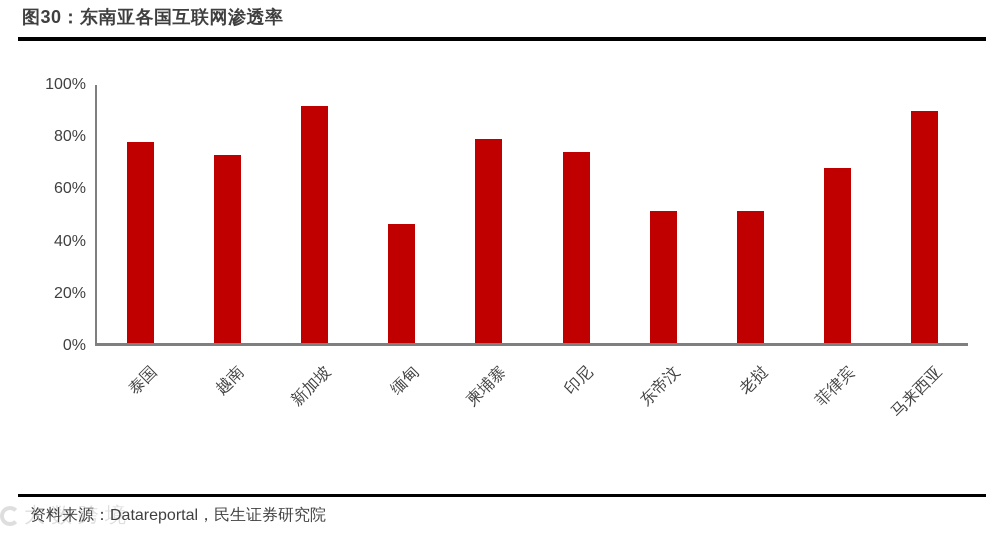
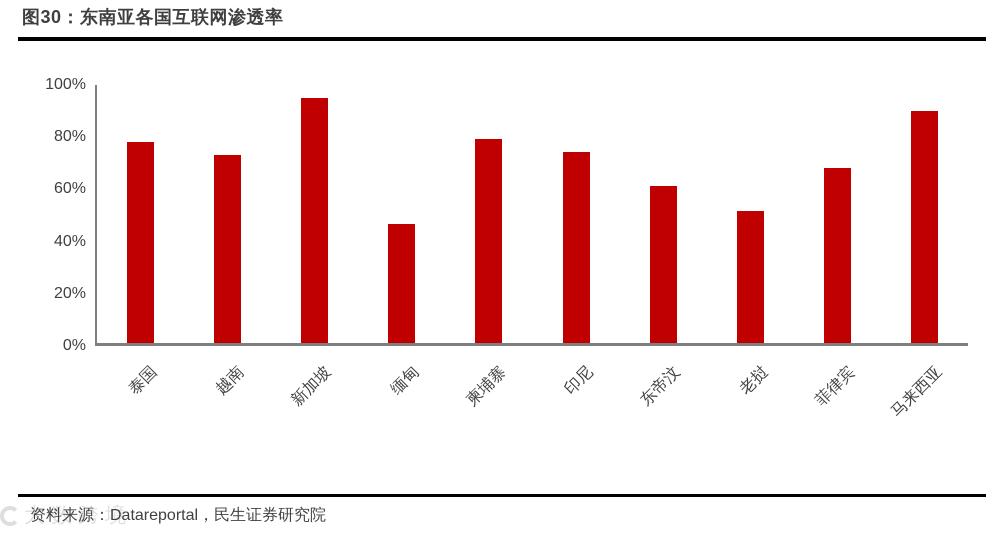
新加坡: 92% -> 95%
东帝汶: 51% -> 61%
